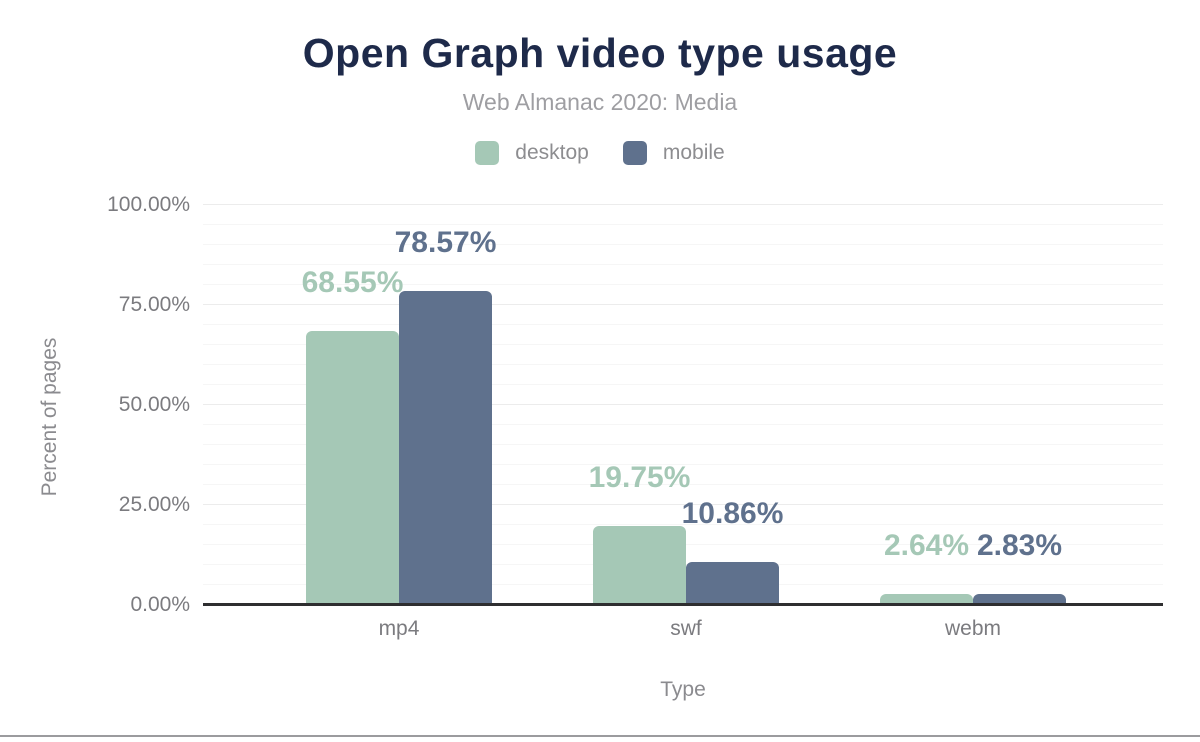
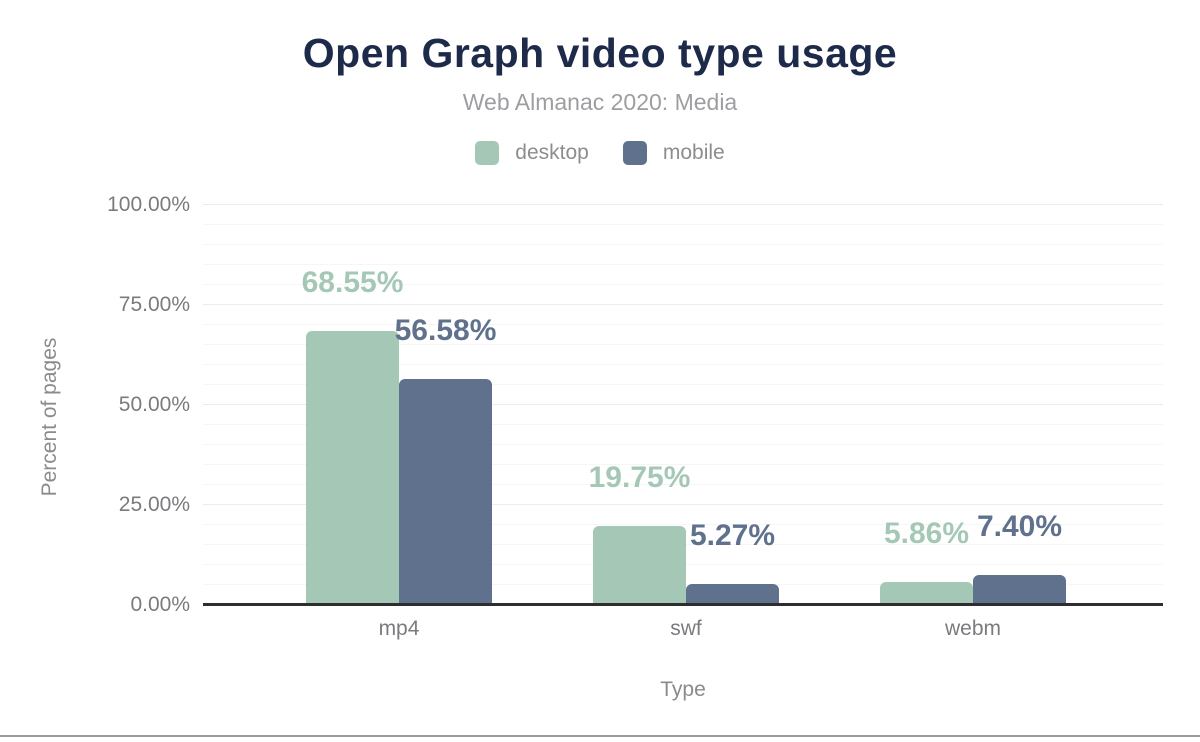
mobile/mp4: 78.57% -> 56.58%
mobile/swf: 10.86% -> 5.27%
desktop/webm: 2.64% -> 5.86%
mobile/webm: 2.83% -> 7.40%
